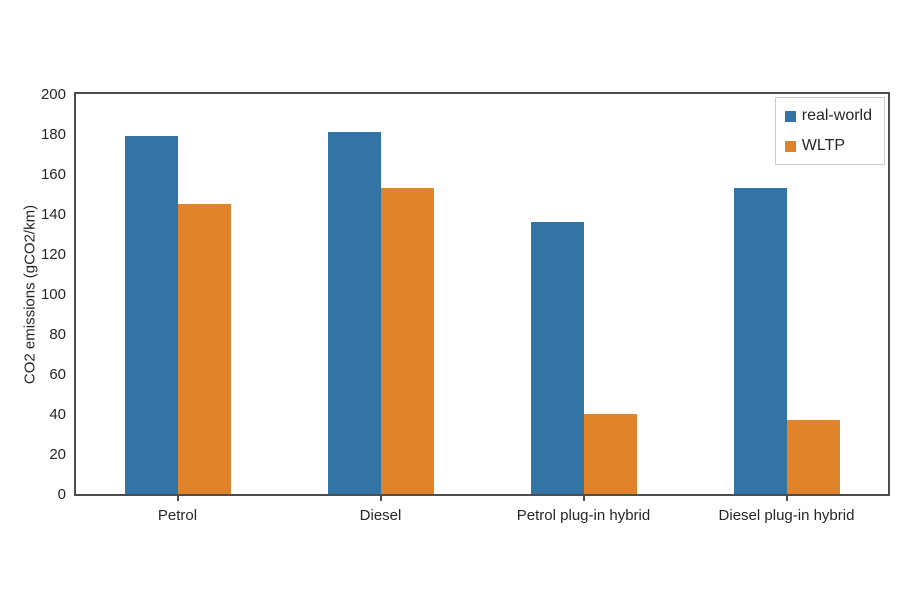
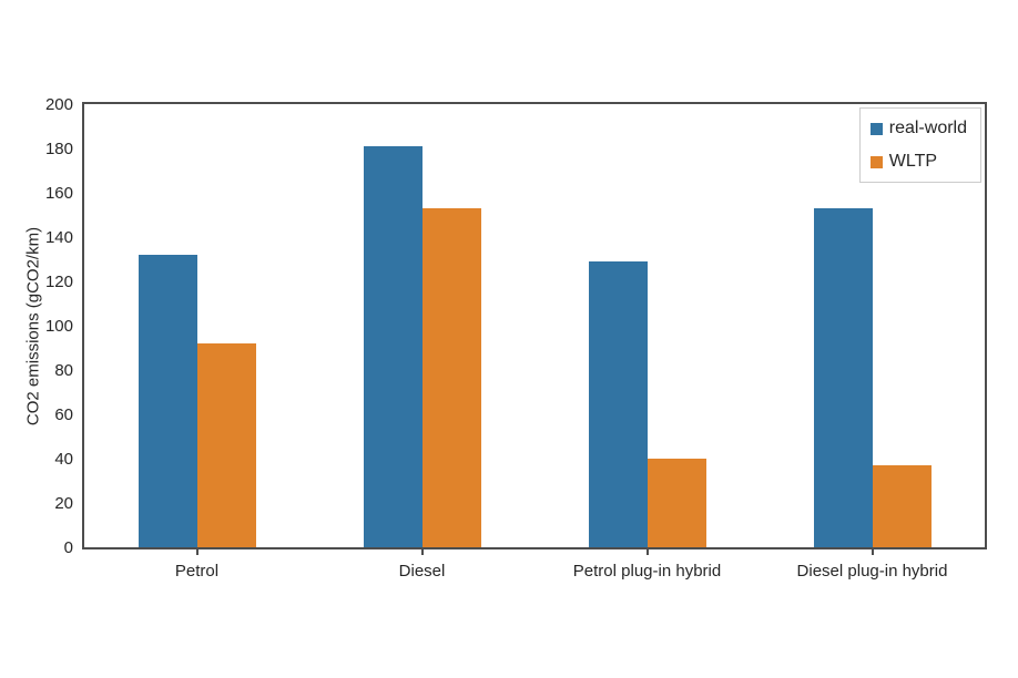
real-world/Petrol: 179 -> 132
WLTP/Petrol: 145 -> 92
real-world/Petrol plug-in hybrid: 136 -> 129
